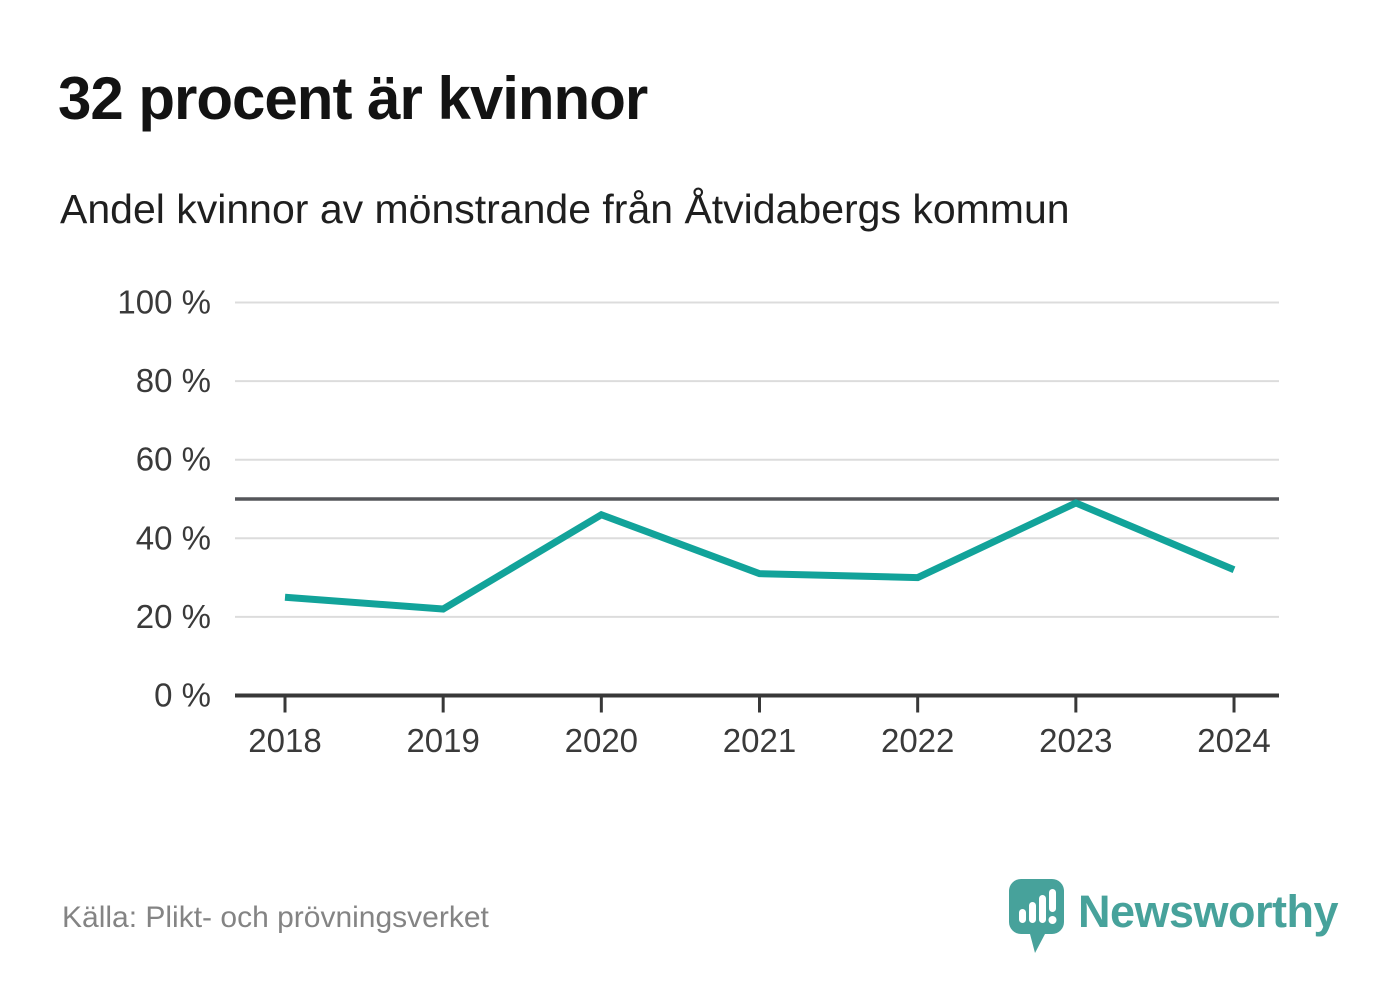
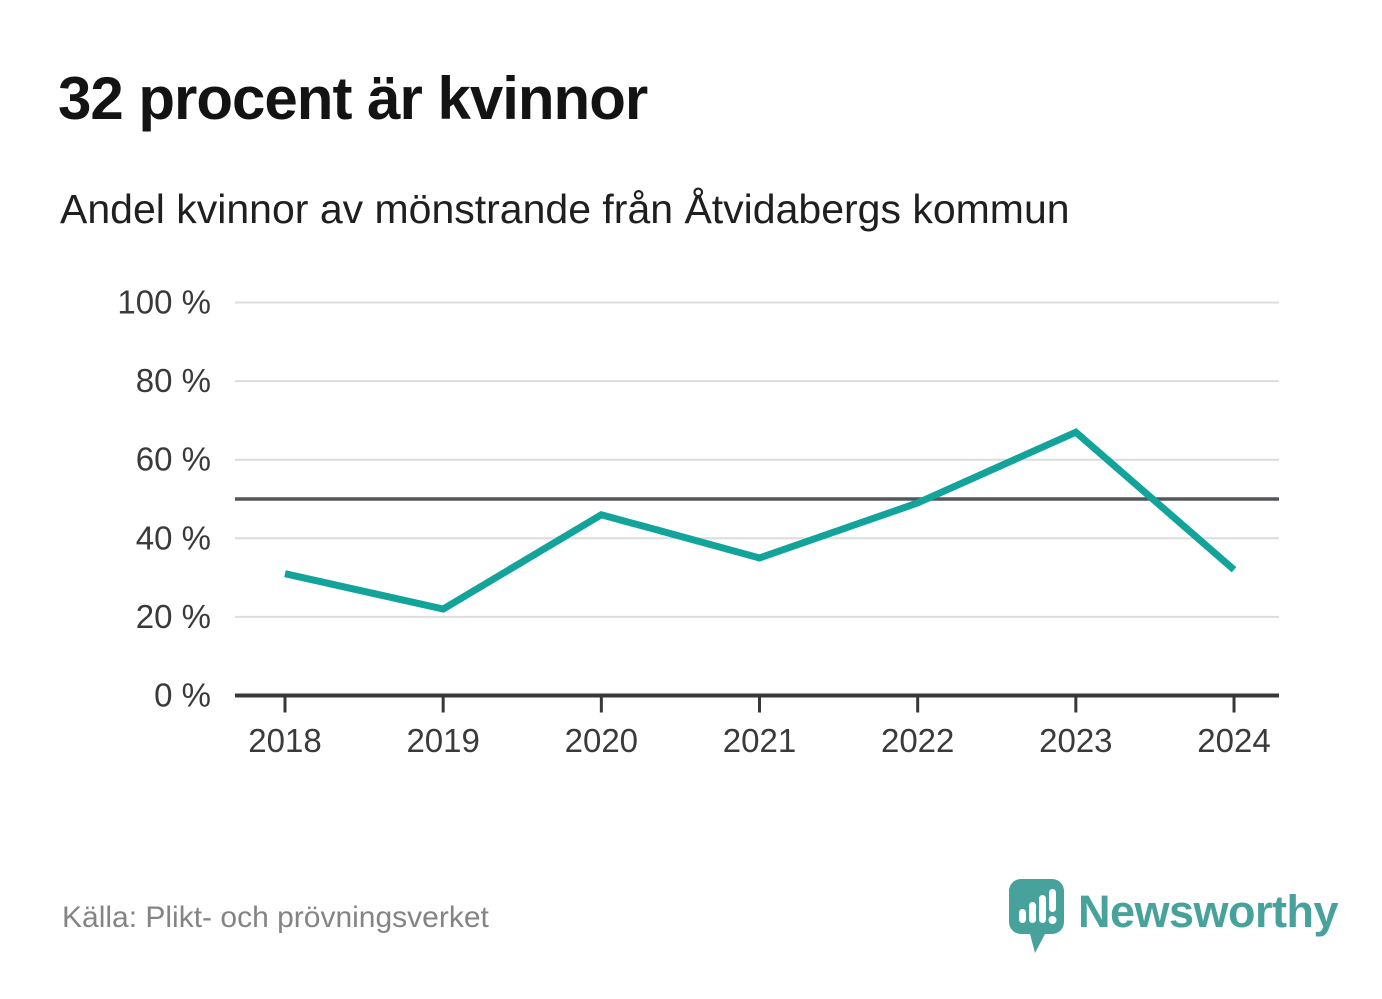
2018: 25% -> 31%
2021: 31% -> 35%
2022: 30% -> 49%
2023: 49% -> 67%
